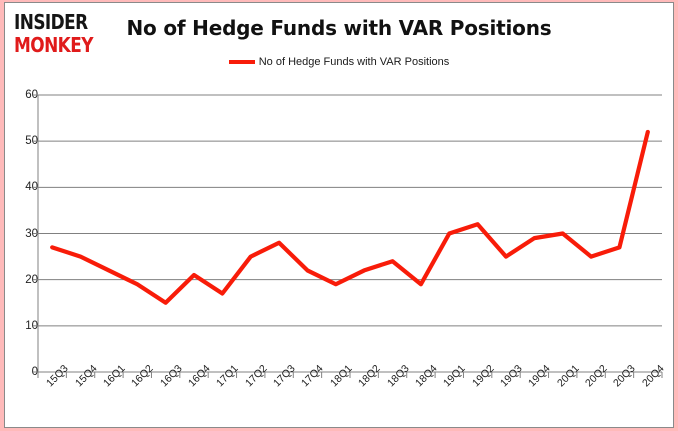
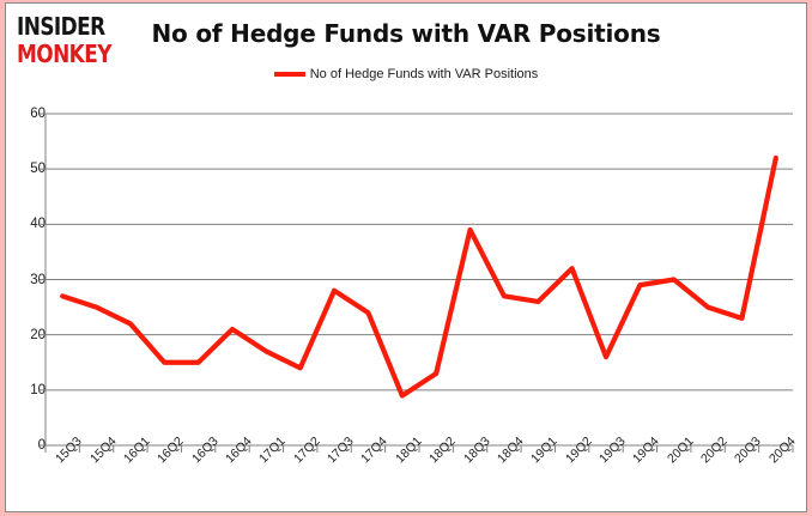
16Q2: 19 -> 15
17Q2: 25 -> 14
17Q4: 22 -> 24
18Q1: 19 -> 9
18Q2: 22 -> 13
18Q3: 24 -> 39
18Q4: 19 -> 27
19Q1: 30 -> 26
19Q3: 25 -> 16
20Q3: 27 -> 23
